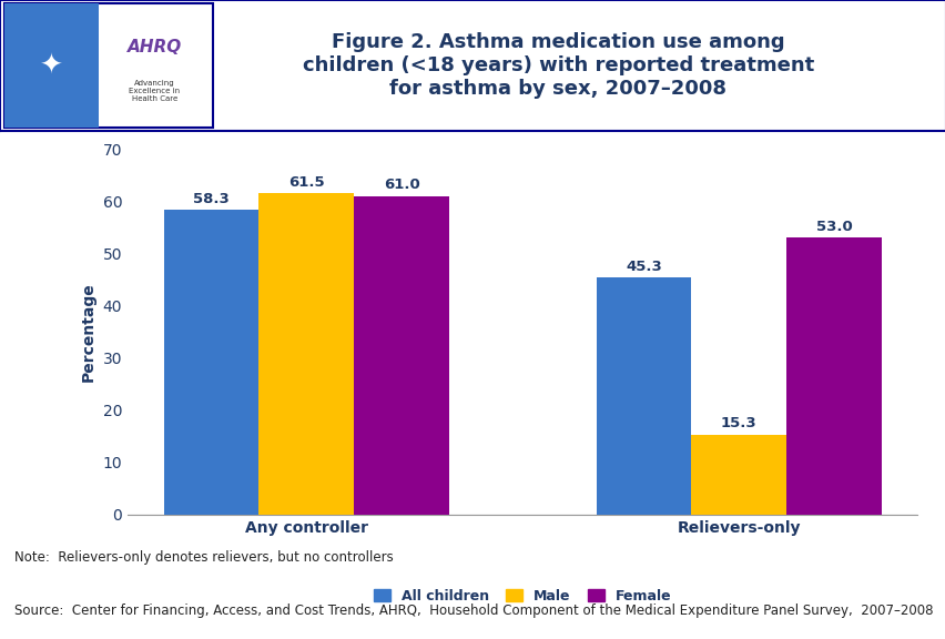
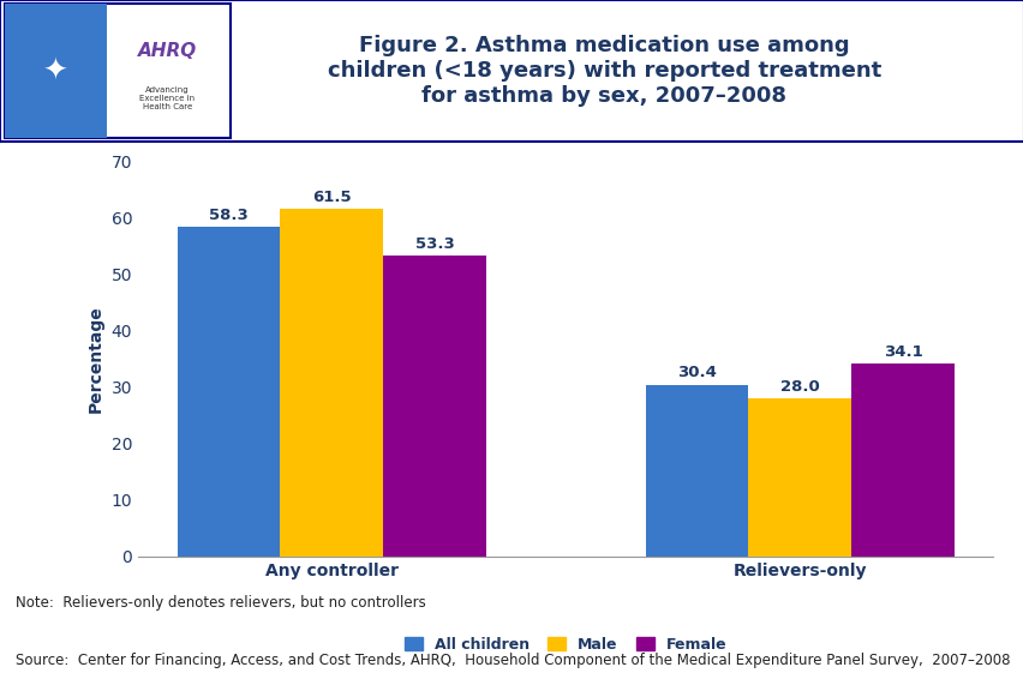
Female/Any controller: 61.0 -> 53.3
All children/Relievers-only: 45.3 -> 30.4
Male/Relievers-only: 15.3 -> 28.0
Female/Relievers-only: 53.0 -> 34.1
